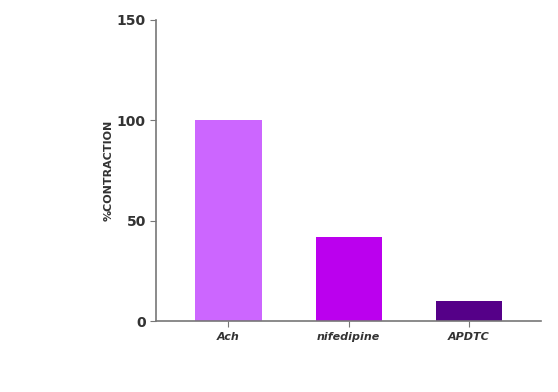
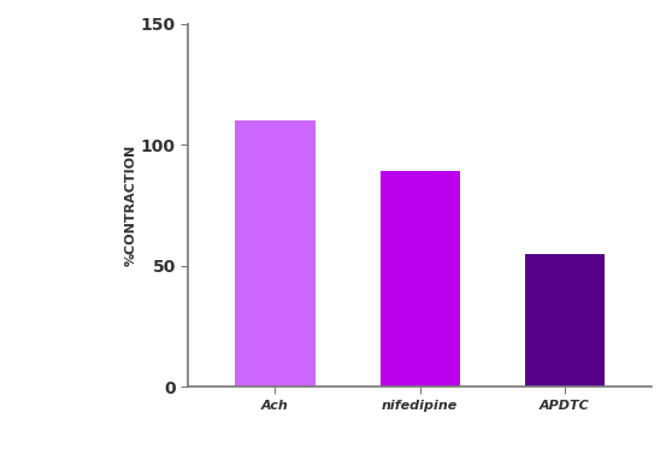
Ach: 100 -> 110
nifedipine: 42 -> 89
APDTC: 10 -> 55
